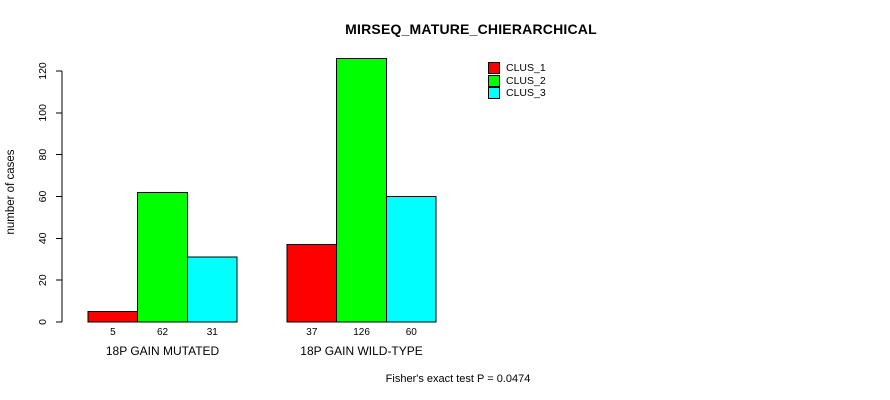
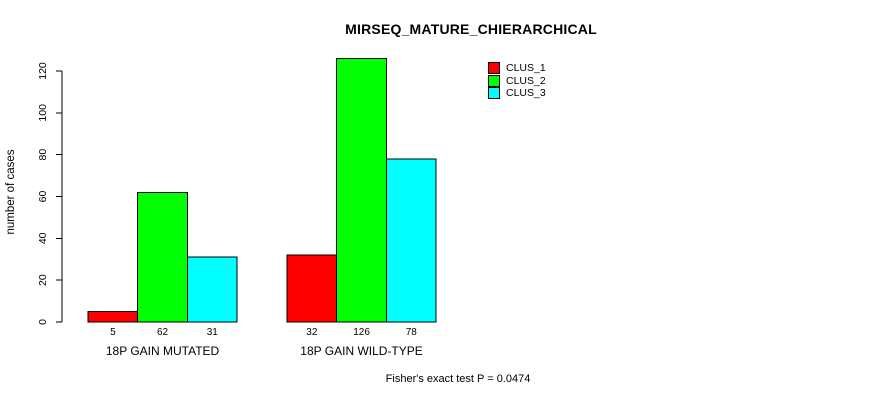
CLUS_1/18P GAIN WILD-TYPE: 37 -> 32
CLUS_3/18P GAIN WILD-TYPE: 60 -> 78
